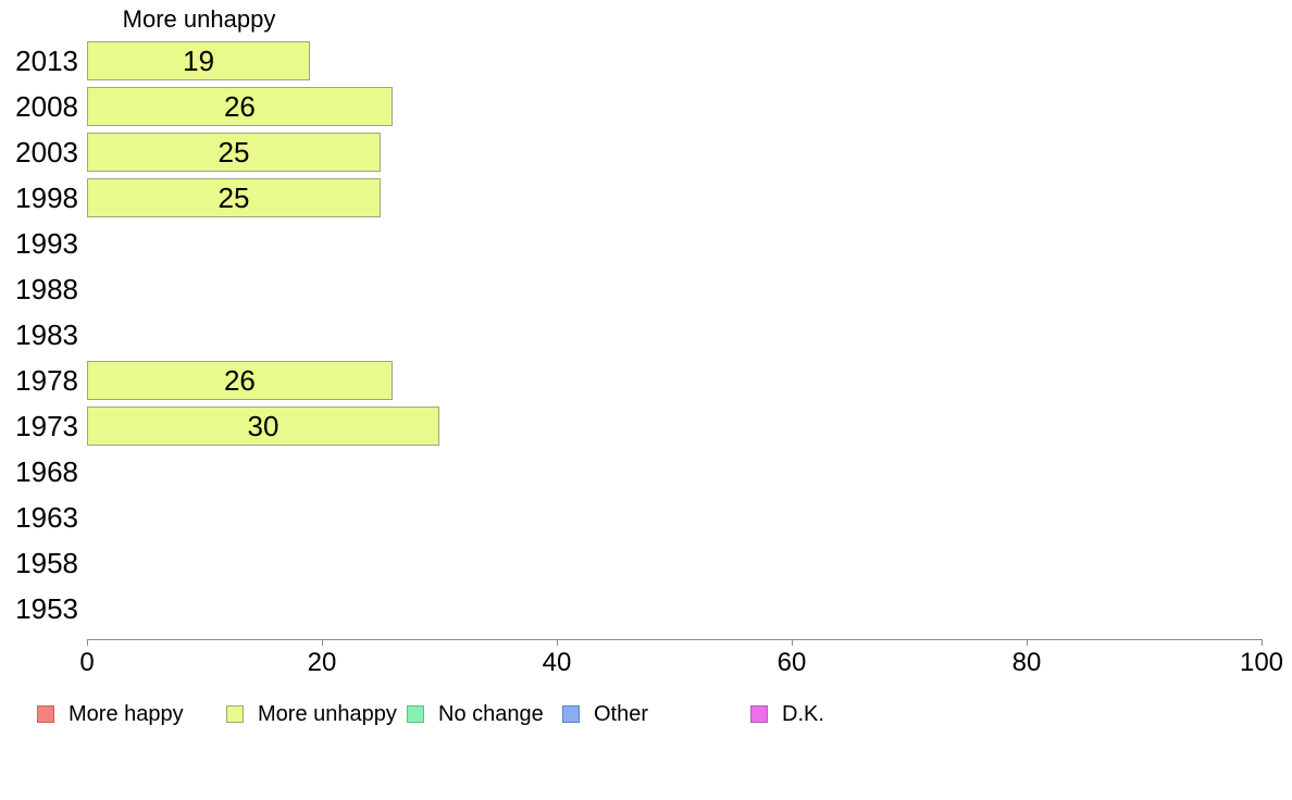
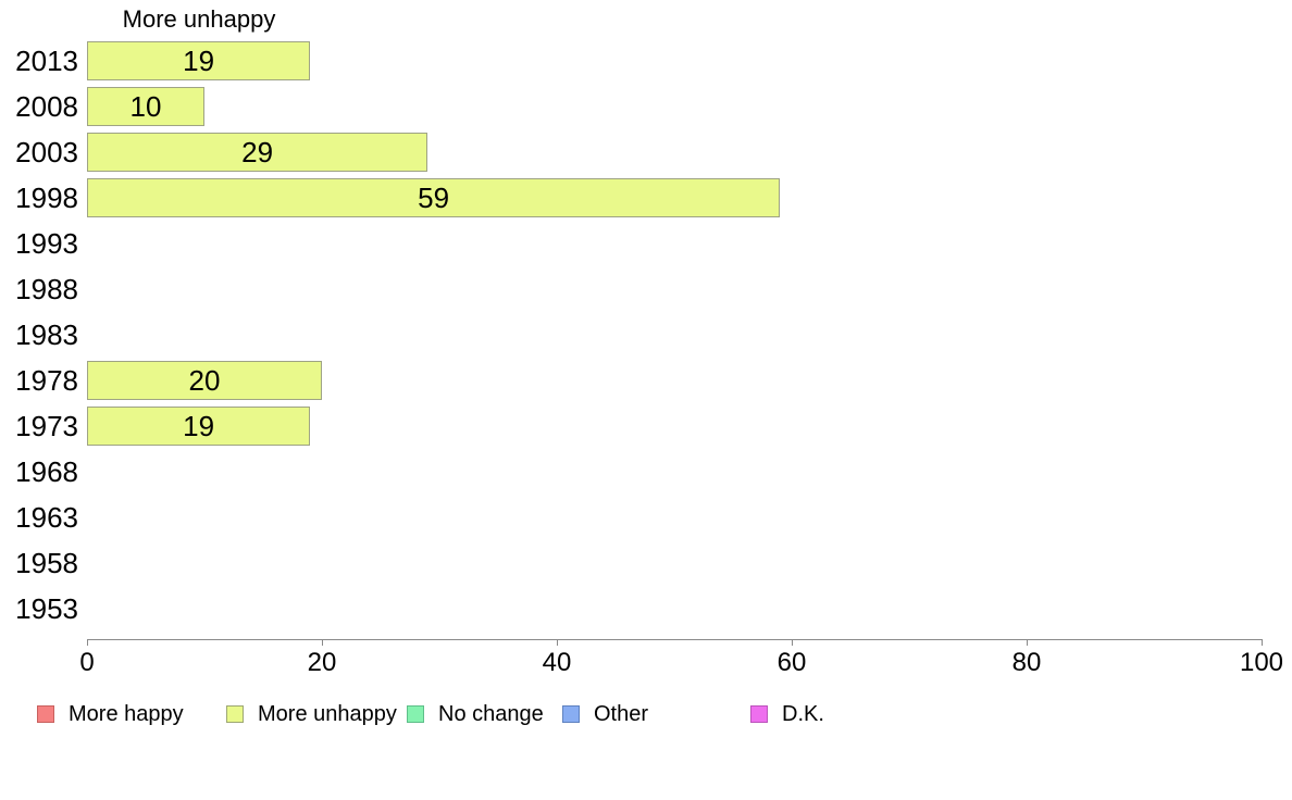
2008: 26 -> 10
2003: 25 -> 29
1998: 25 -> 59
1978: 26 -> 20
1973: 30 -> 19
